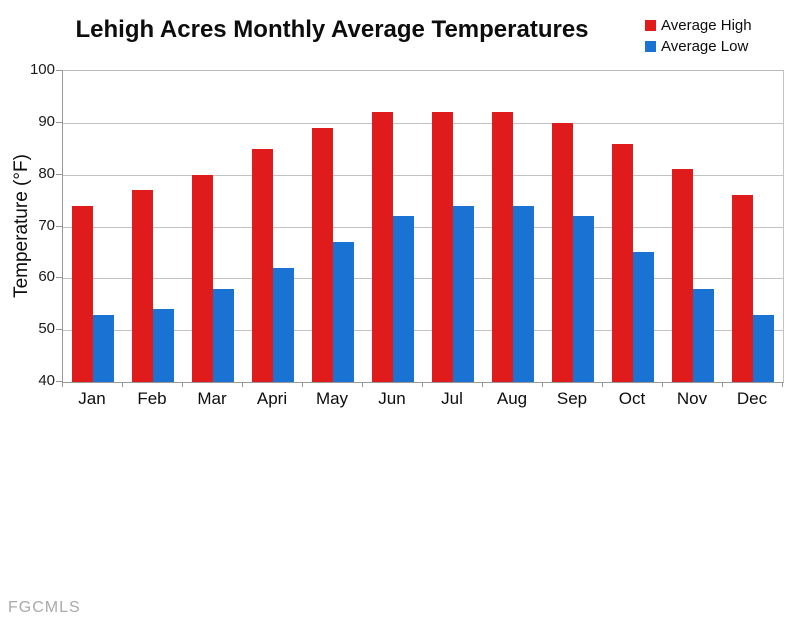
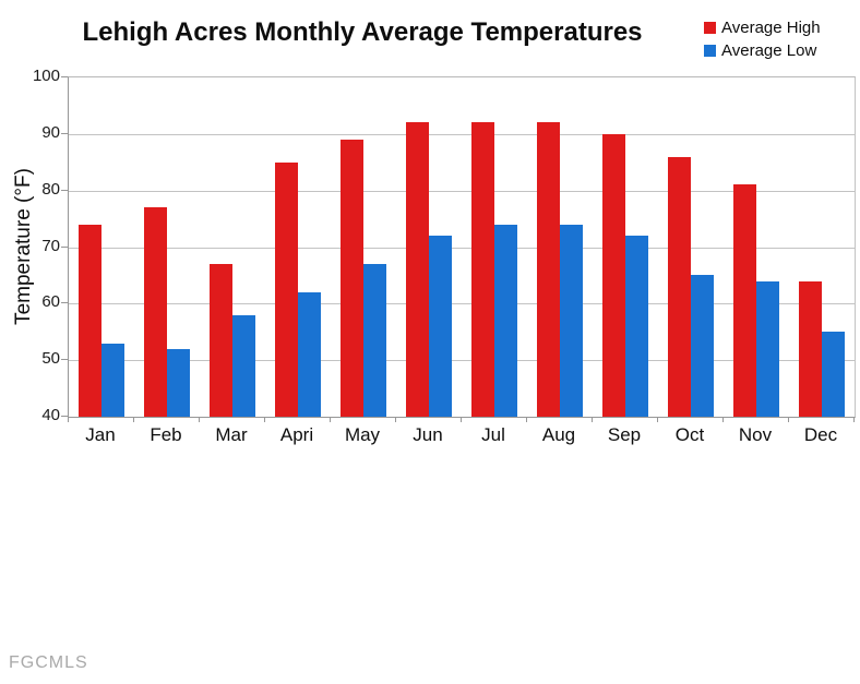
Average Low/Feb: 54 -> 52
Average High/Mar: 80 -> 67
Average Low/Nov: 58 -> 64
Average High/Dec: 76 -> 64
Average Low/Dec: 53 -> 55
